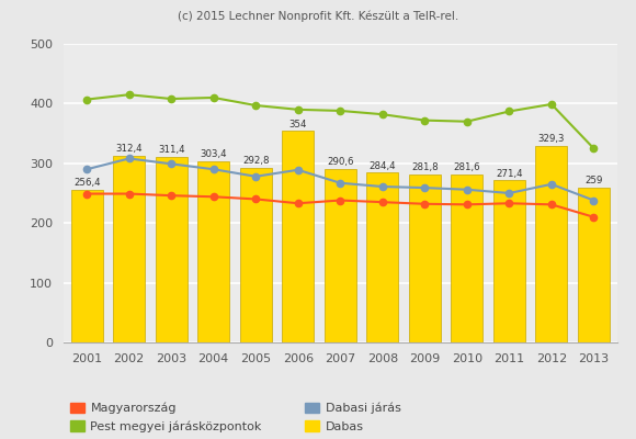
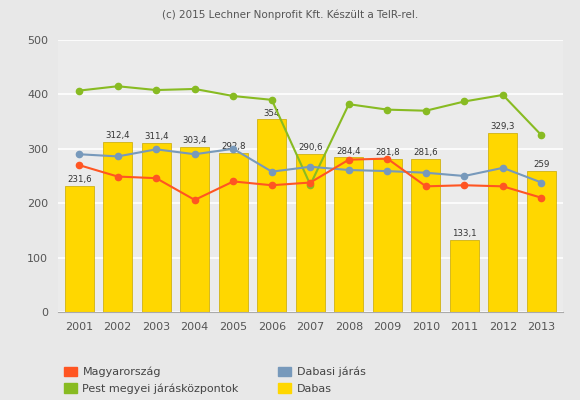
Dabas/2001: 256,4 -> 231,6
Magyarország/2001: 249 -> 270
Dabasi járás/2002: 308 -> 286
Magyarország/2004: 244 -> 206
Dabasi járás/2005: 278 -> 300
Dabasi járás/2006: 289 -> 258
Pest megyei járásközpontok/2007: 388 -> 234
Magyarország/2008: 235 -> 280
Magyarország/2009: 232 -> 282
Dabas/2011: 271,4 -> 133,1
